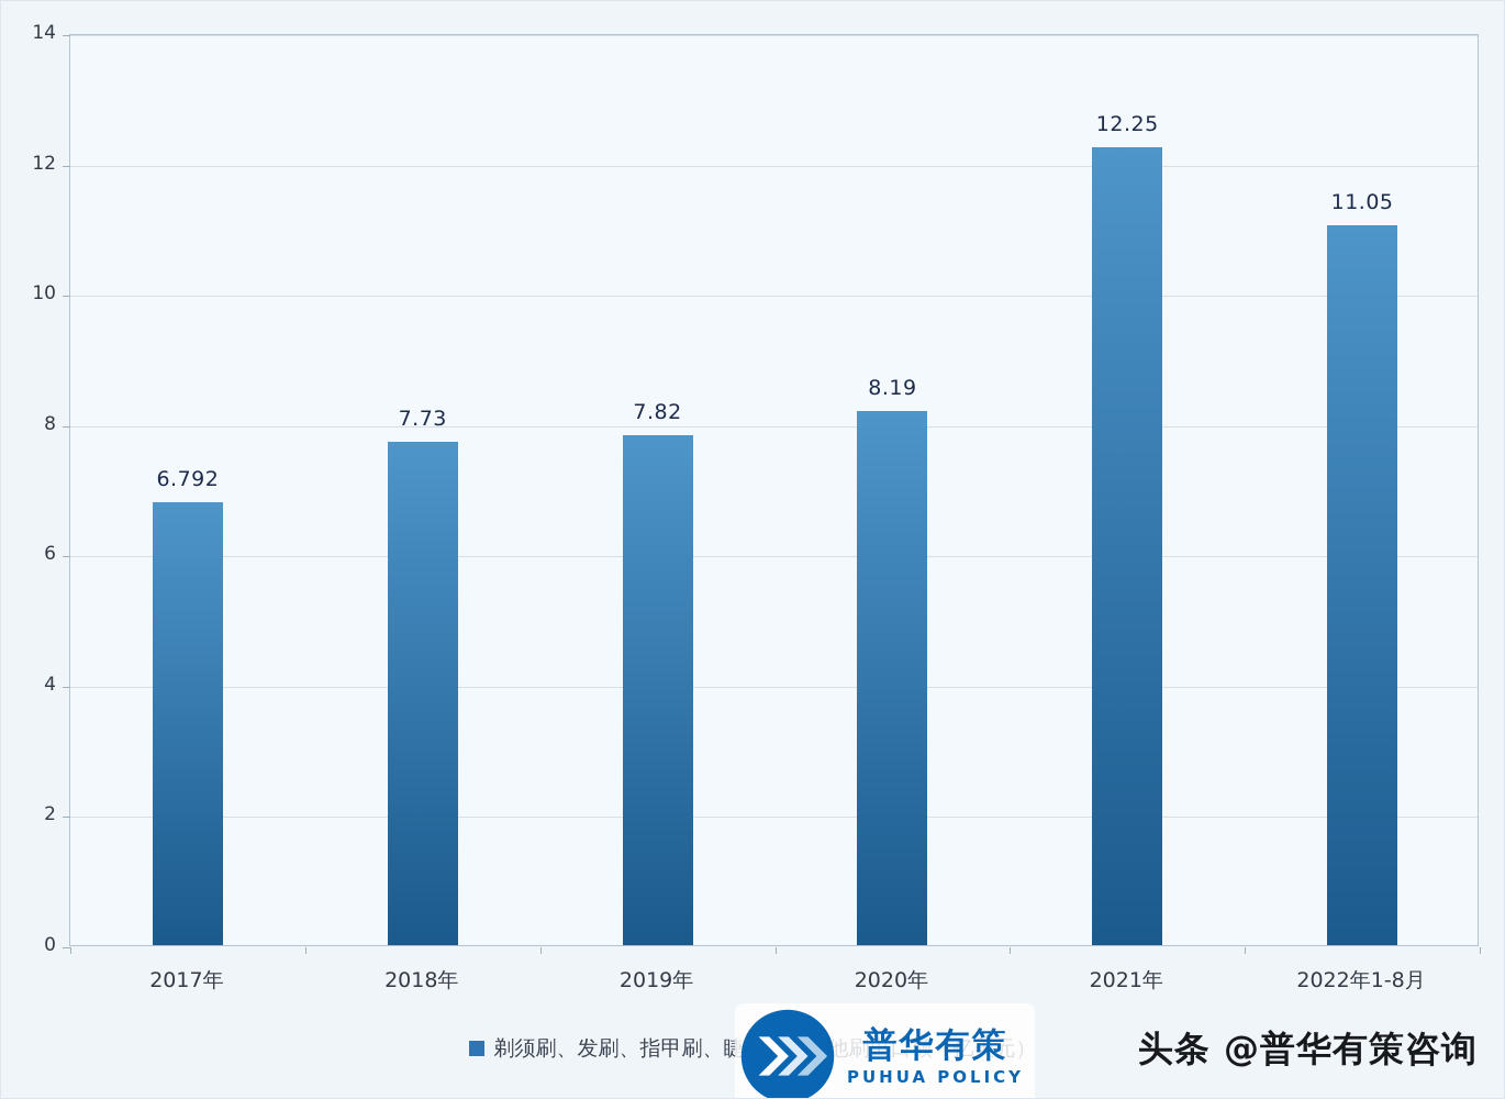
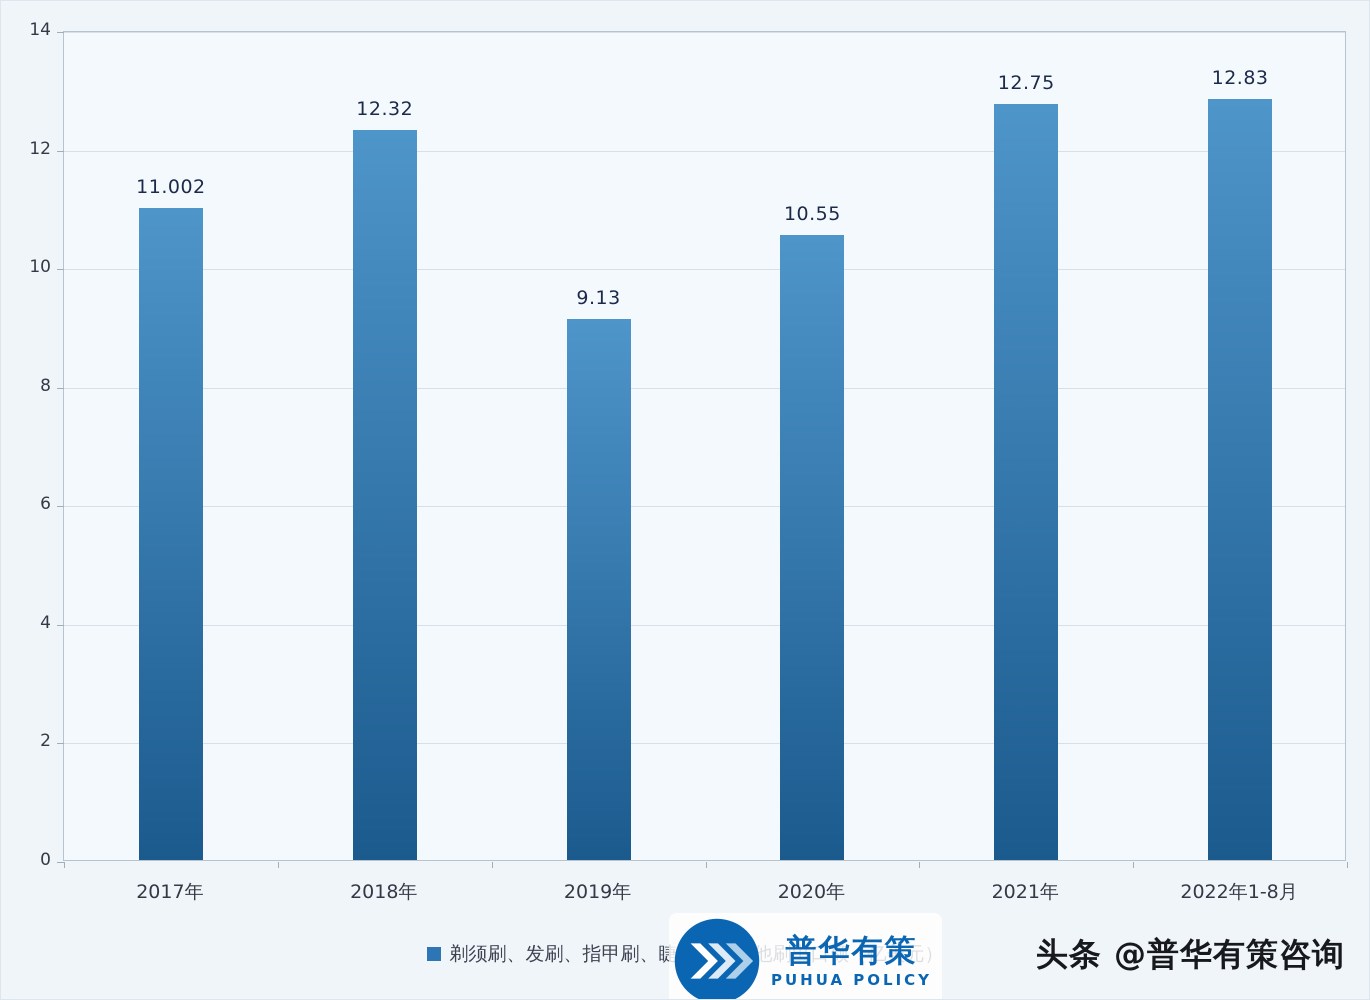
2017年: 6.792 -> 11.002
2018年: 7.73 -> 12.32
2019年: 7.82 -> 9.13
2020年: 8.19 -> 10.55
2021年: 12.25 -> 12.75
2022年1-8月: 11.05 -> 12.83
